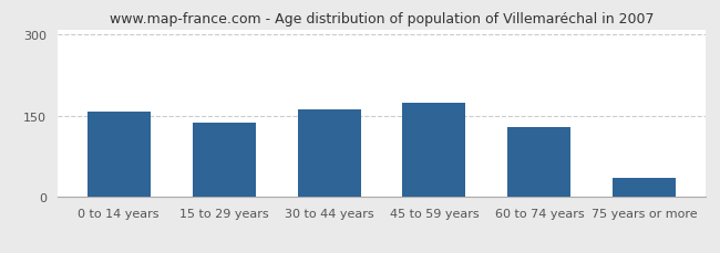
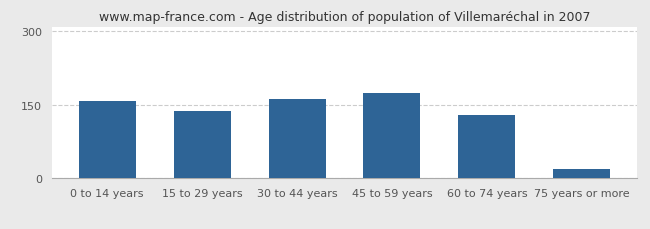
75 years or more: 35 -> 20
